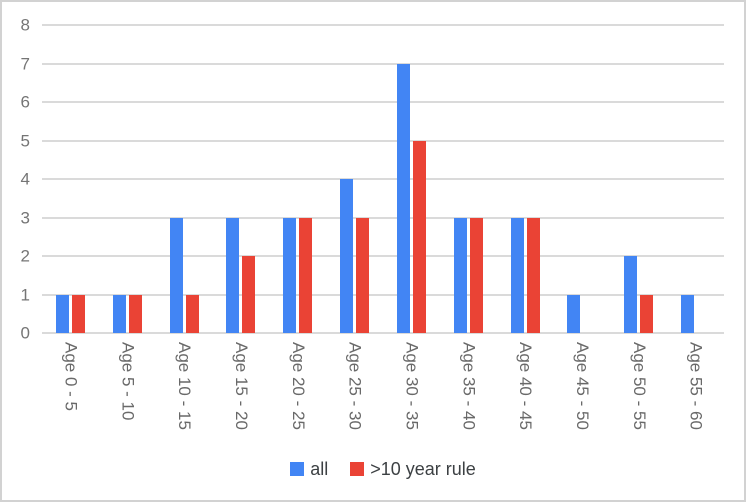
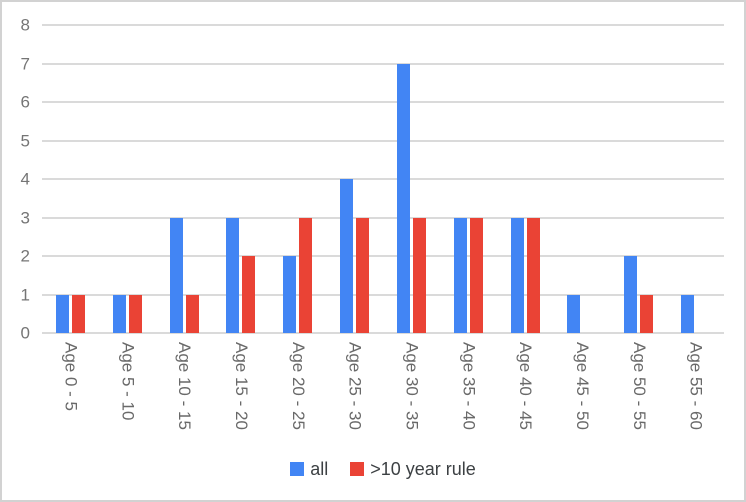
all/Age 20 - 25: 3 -> 2
>10 year rule/Age 30 - 35: 5 -> 3
